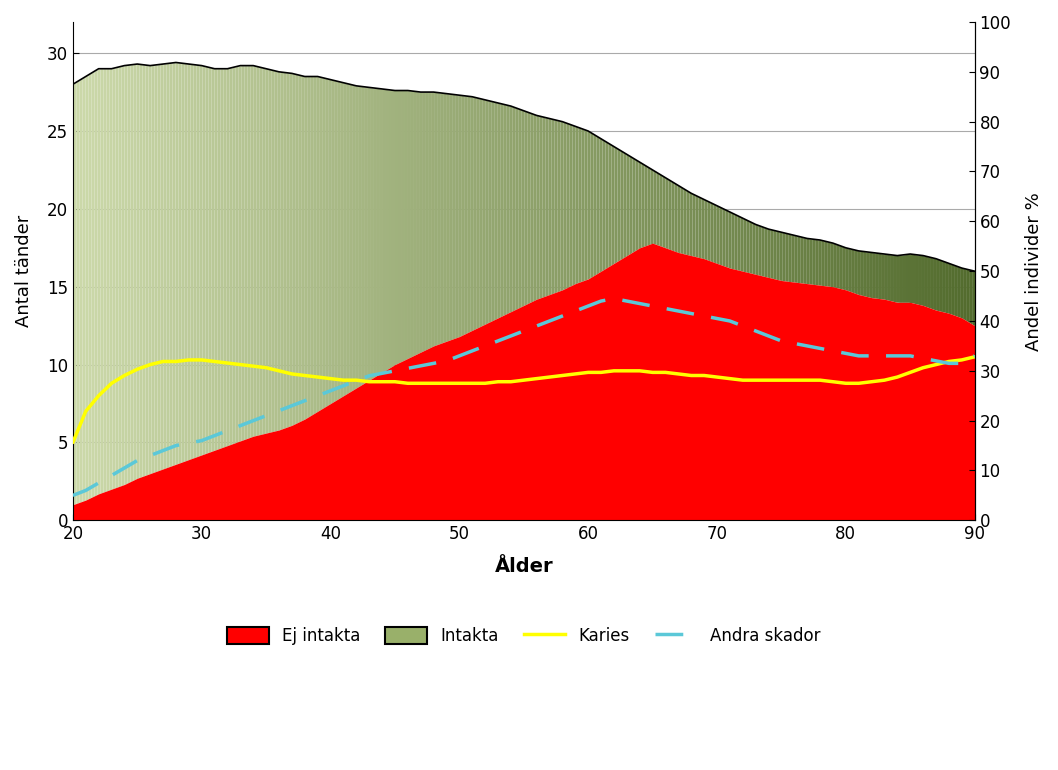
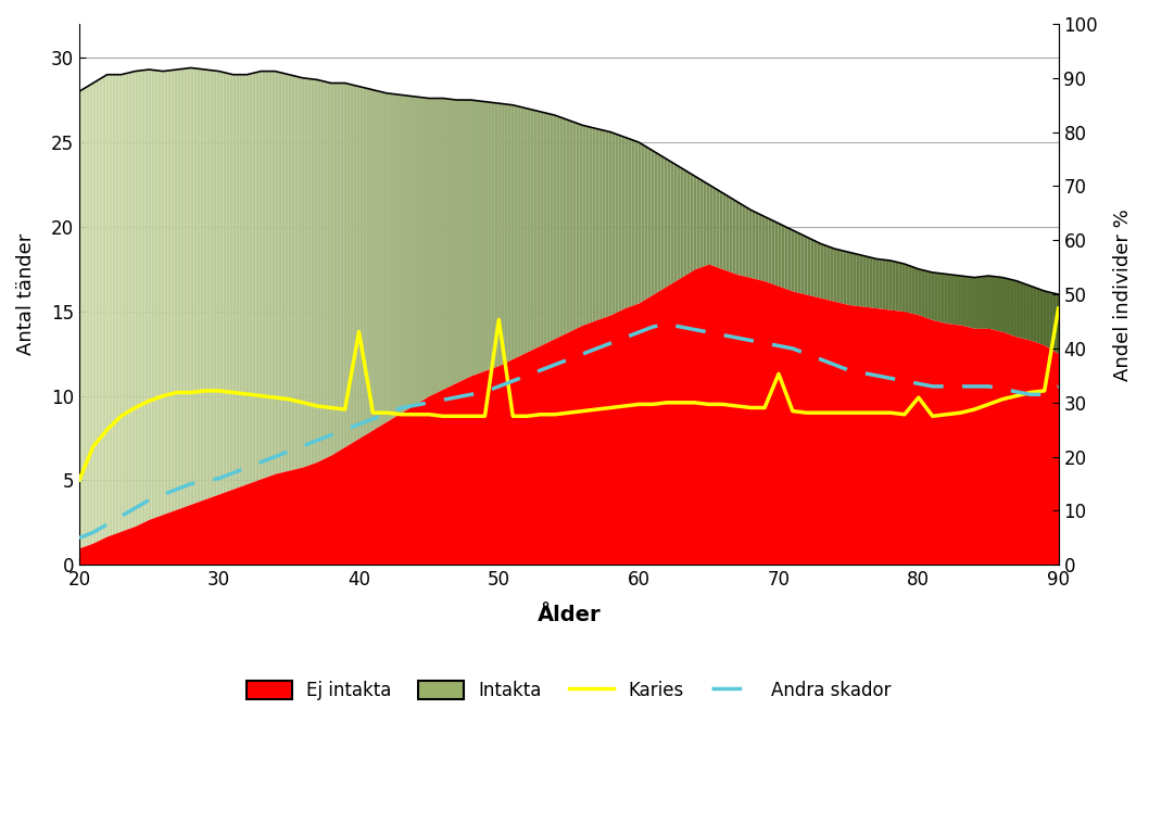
Karies/40: 9.1 -> 13.8
Karies/50: 8.8 -> 14.5
Karies/70: 9.2 -> 11.3
Karies/80: 8.8 -> 9.9
Karies/90: 10.5 -> 15.2
